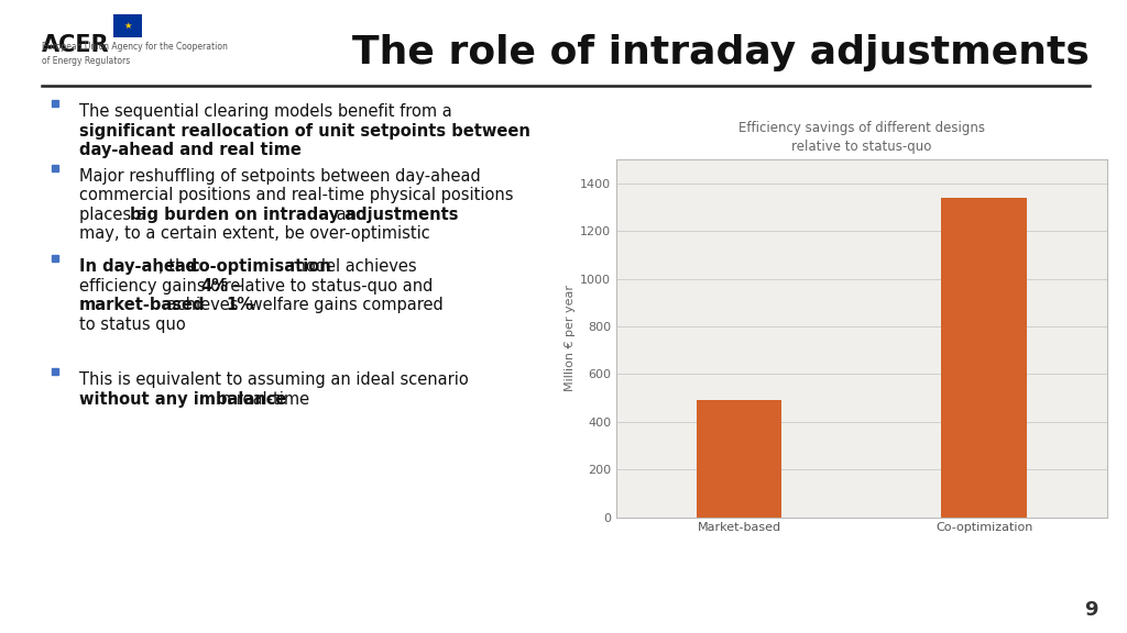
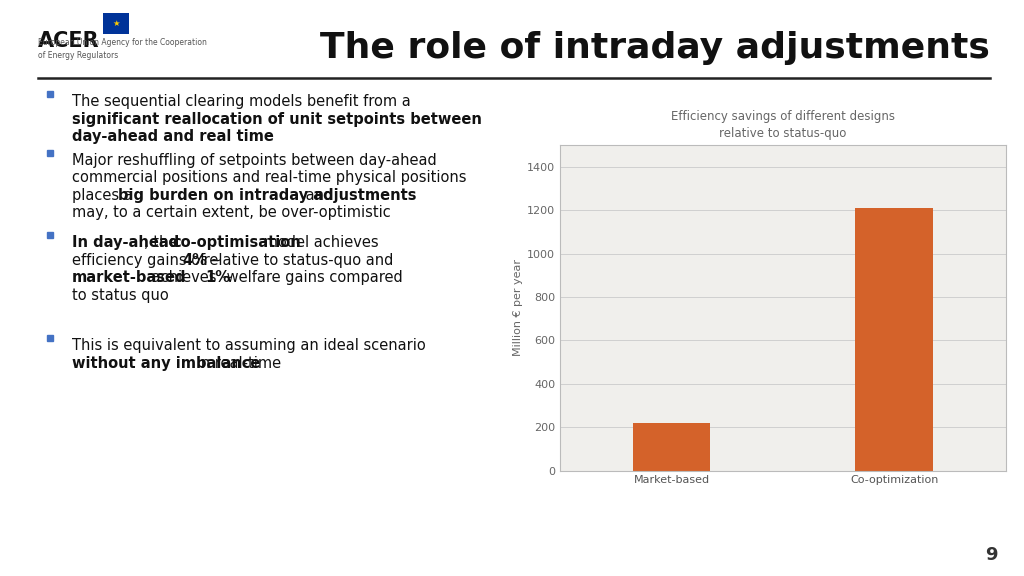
Market-based: 490 -> 220
Co-optimization: 1340 -> 1210
